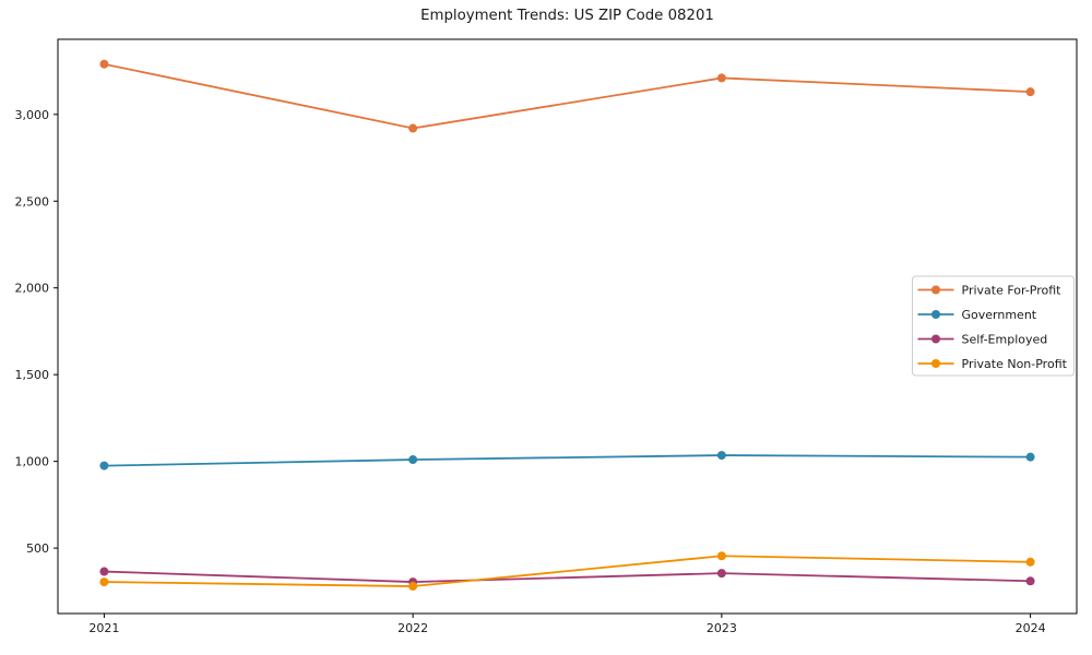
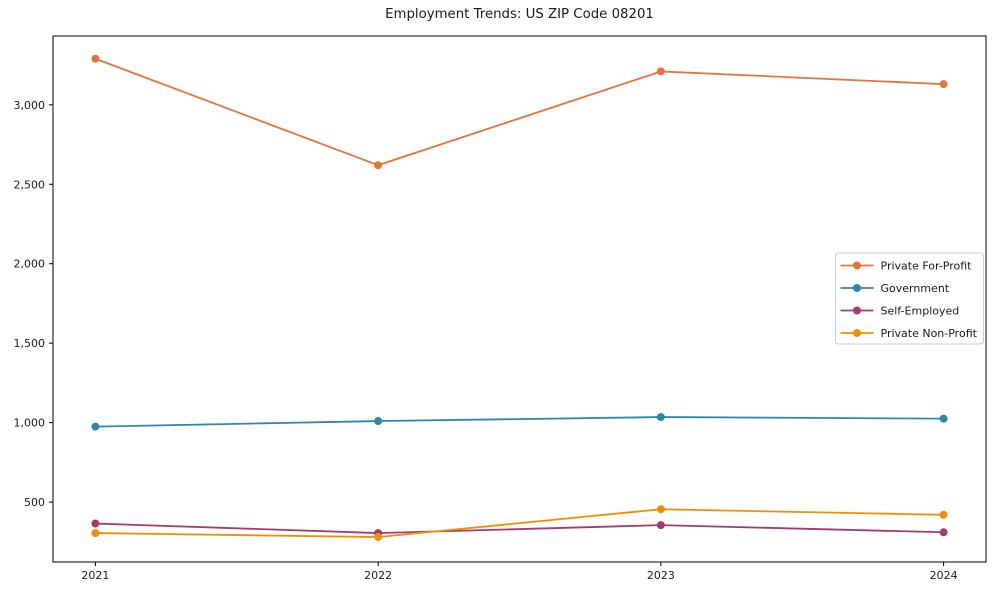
Private For-Profit/2022: 2920 -> 2620
